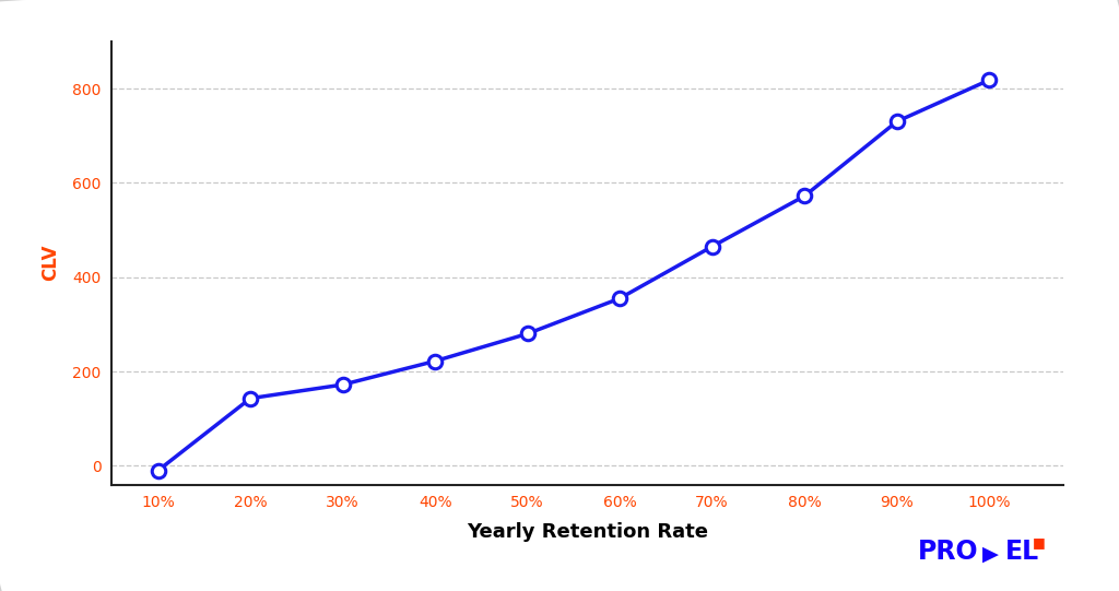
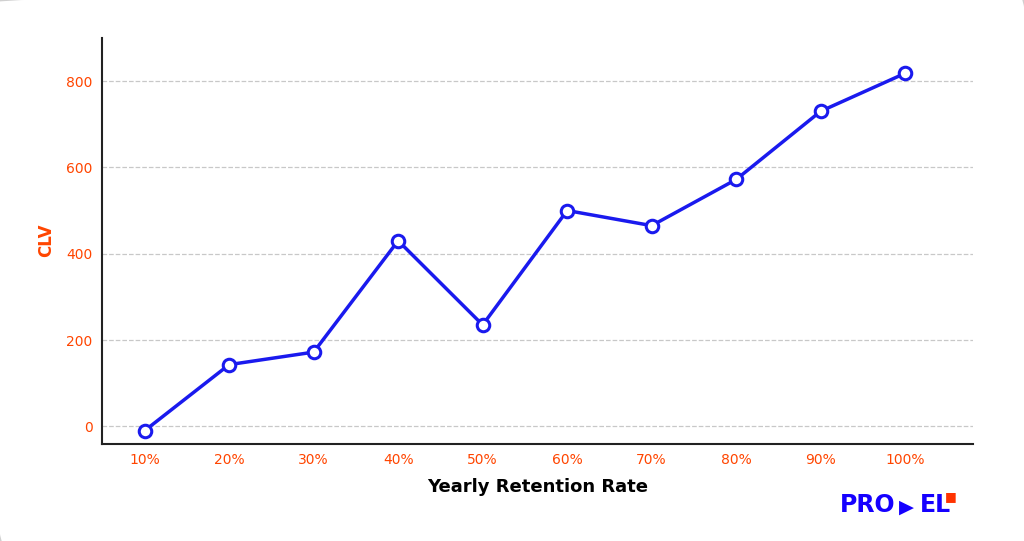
40%: 222 -> 430
50%: 280 -> 235
60%: 355 -> 500
